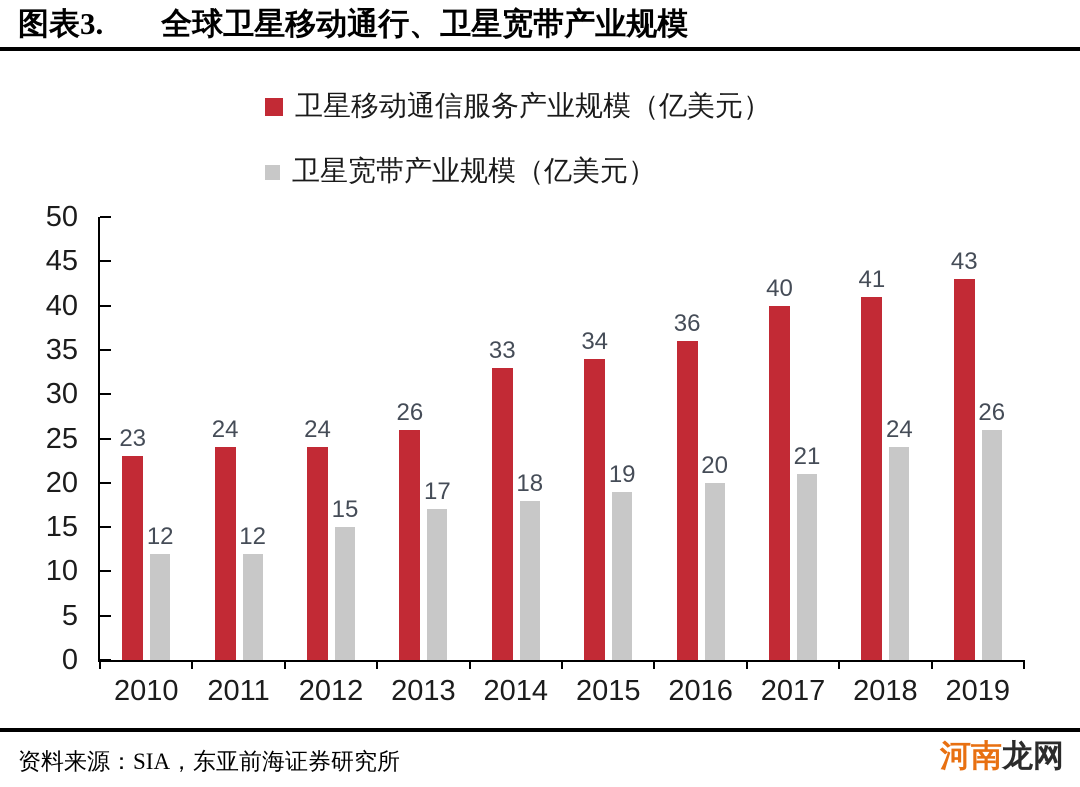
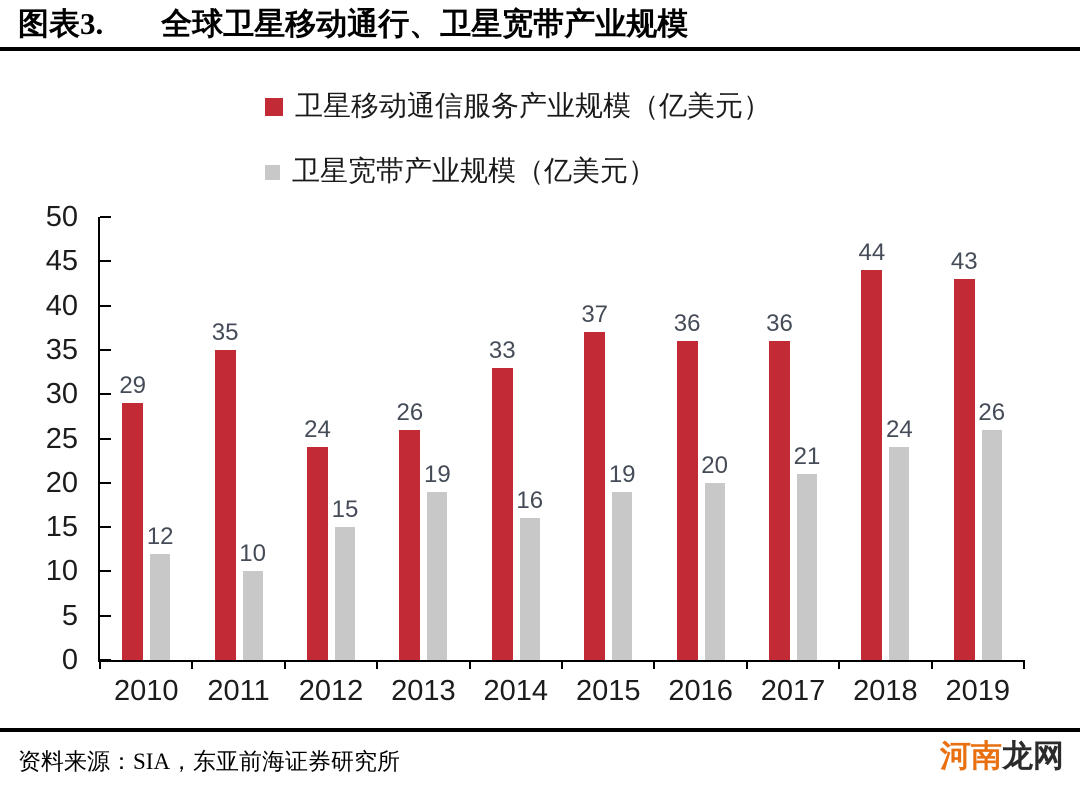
卫星移动通信服务产业规模（亿美元）/2010: 23 -> 29
卫星移动通信服务产业规模（亿美元）/2011: 24 -> 35
卫星宽带产业规模（亿美元）/2011: 12 -> 10
卫星宽带产业规模（亿美元）/2013: 17 -> 19
卫星宽带产业规模（亿美元）/2014: 18 -> 16
卫星移动通信服务产业规模（亿美元）/2015: 34 -> 37
卫星移动通信服务产业规模（亿美元）/2017: 40 -> 36
卫星移动通信服务产业规模（亿美元）/2018: 41 -> 44
